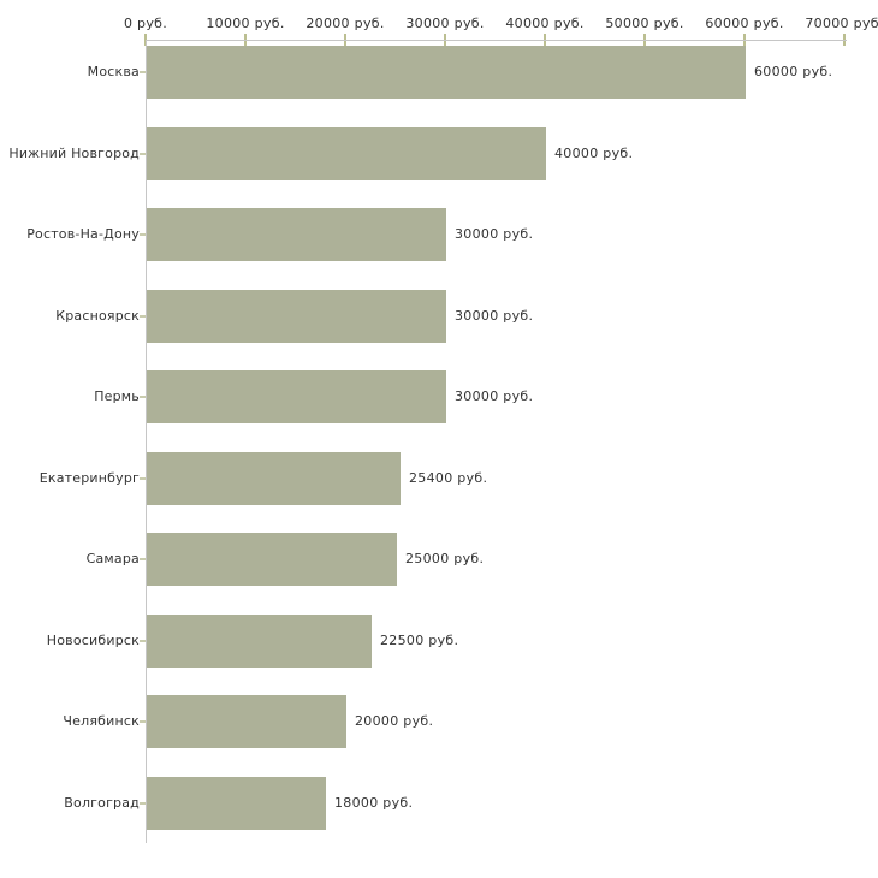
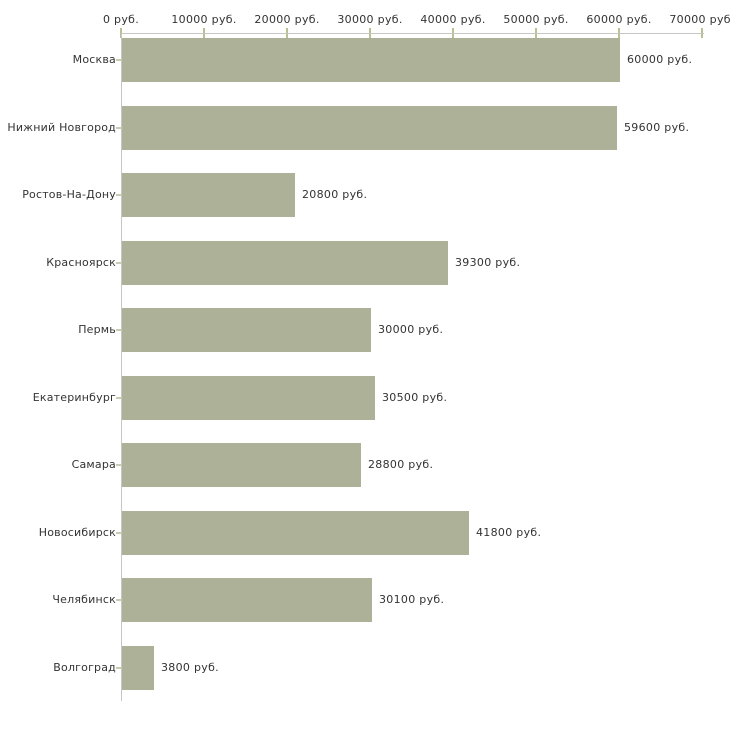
Нижний Новгород: 40000 -> 59600
Ростов-На-Дону: 30000 -> 20800
Красноярск: 30000 -> 39300
Екатеринбург: 25400 -> 30500
Самара: 25000 -> 28800
Новосибирск: 22500 -> 41800
Челябинск: 20000 -> 30100
Волгоград: 18000 -> 3800
